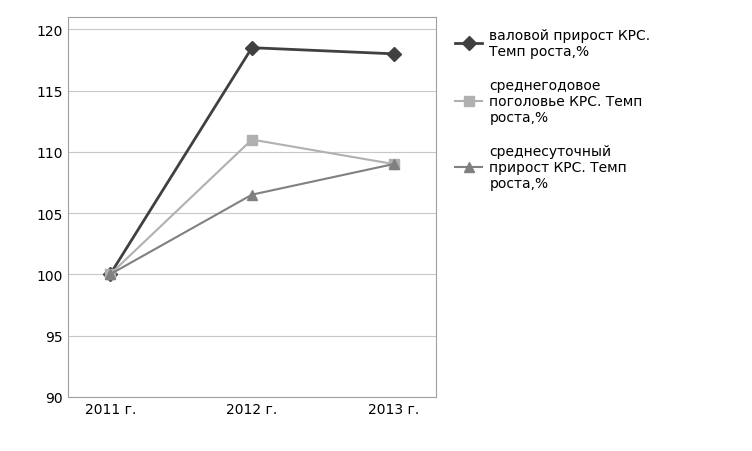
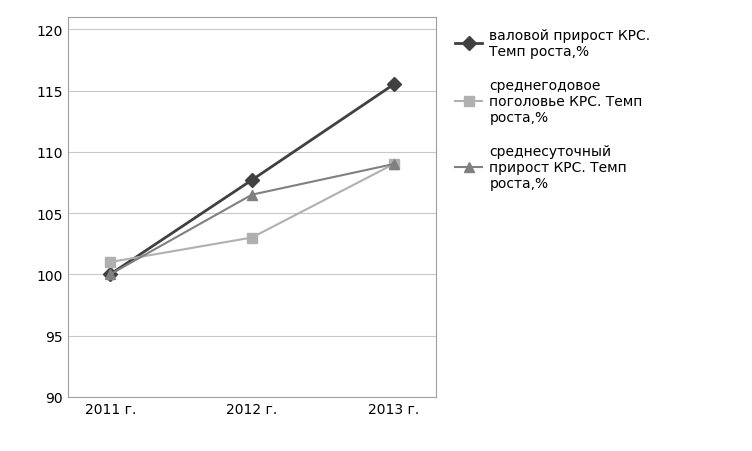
среднегодовое поголовье КРС. Темп роста,%/2011 г.: 100 -> 101
валовой прирост КРС. Темп роста,%/2012 г.: 118.5 -> 107.7
среднегодовое поголовье КРС. Темп роста,%/2012 г.: 111 -> 103
валовой прирост КРС. Темп роста,%/2013 г.: 118.0 -> 115.5
